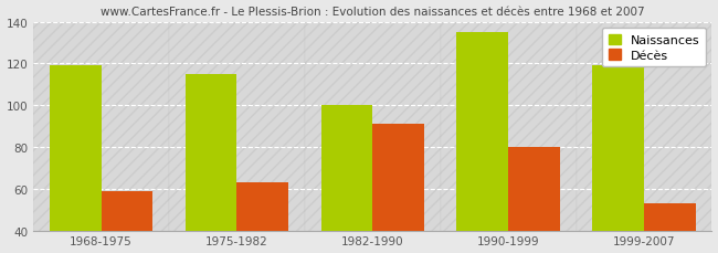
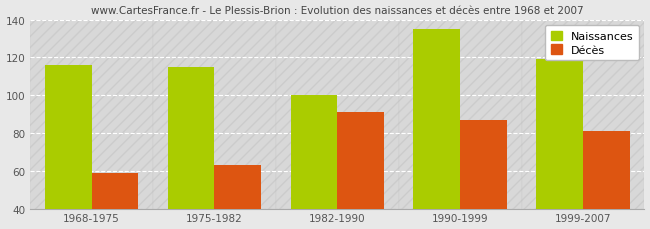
Naissances/1968-1975: 119 -> 116
Décès/1990-1999: 80 -> 87
Décès/1999-2007: 53 -> 81
